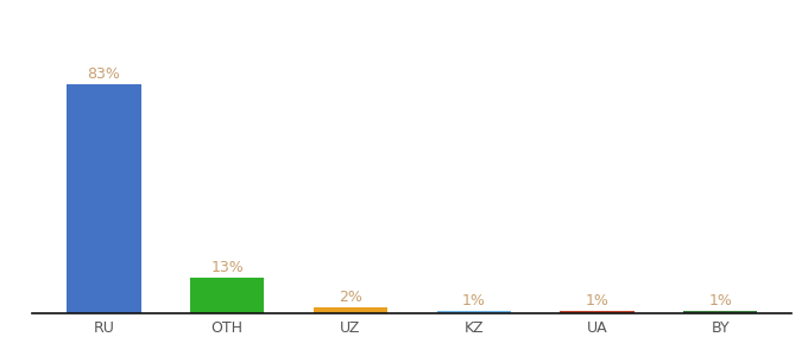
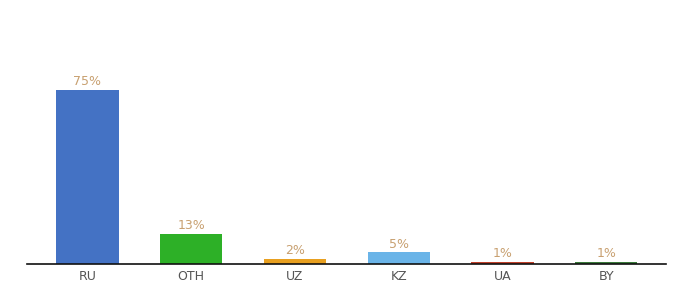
RU: 83% -> 75%
KZ: 1% -> 5%
